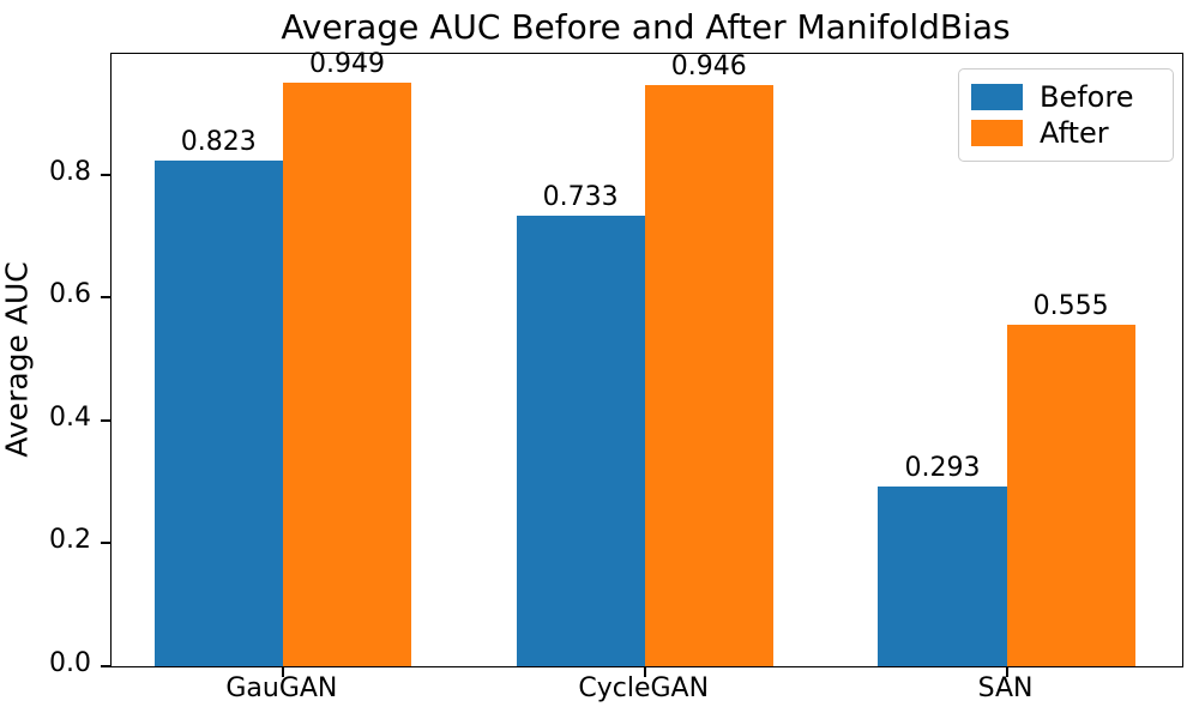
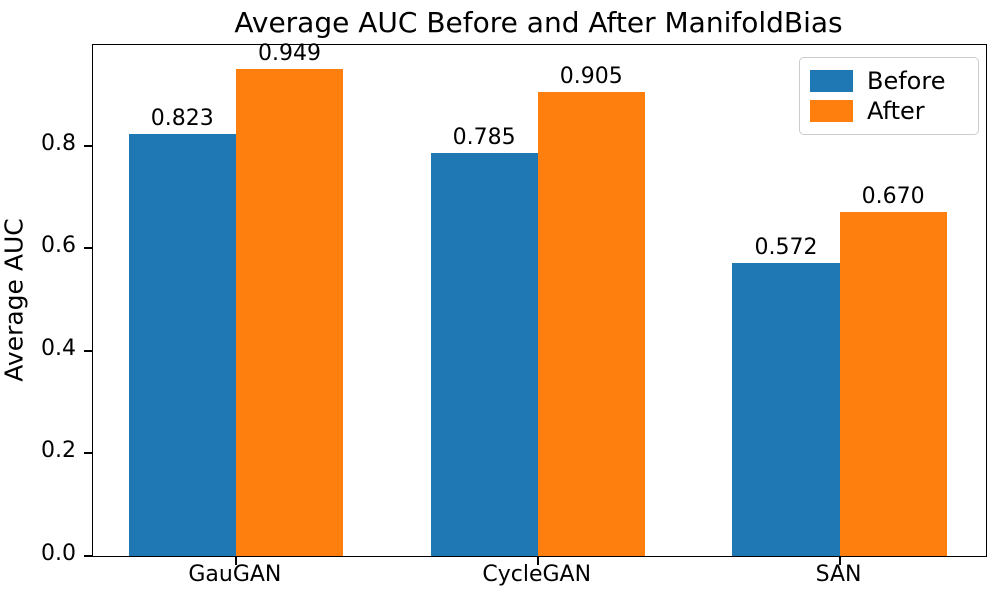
Before/CycleGAN: 0.733 -> 0.785
After/CycleGAN: 0.946 -> 0.905
Before/SAN: 0.293 -> 0.572
After/SAN: 0.555 -> 0.670
